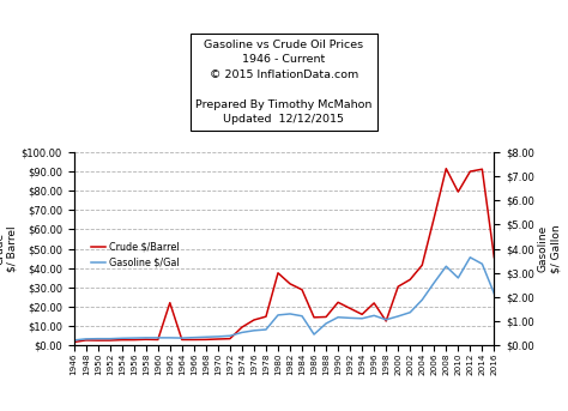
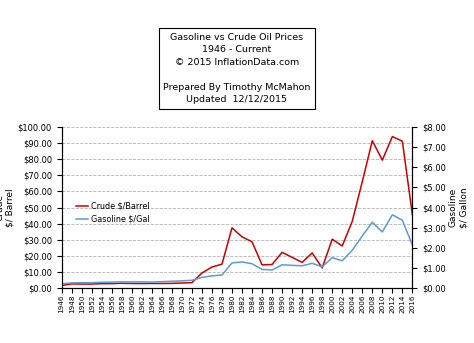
Crude $/Barrel/1962: $22 -> $3
Gasoline $/Gal/1986: $0.45 -> $0.93
Gasoline $/Gal/2000: $1.20 -> $1.51
Crude $/Barrel/2002: $34 -> $26
Crude $/Barrel/2012: $90 -> $94
